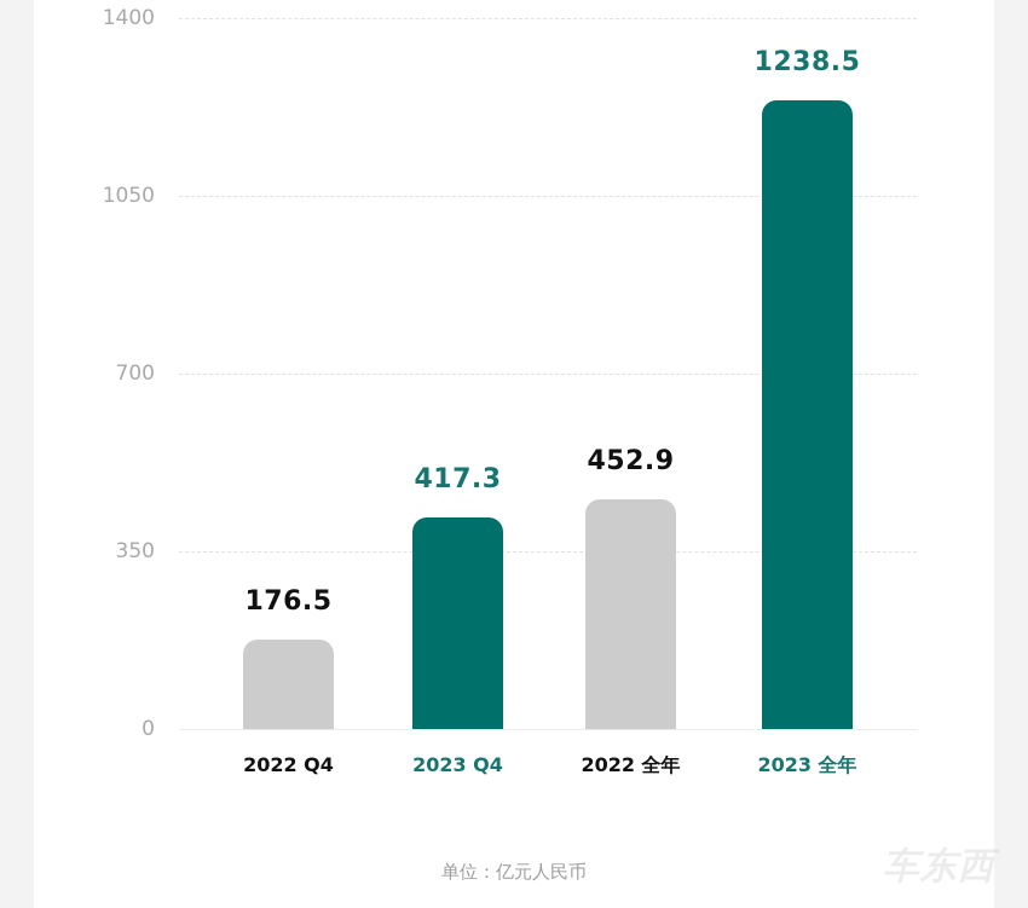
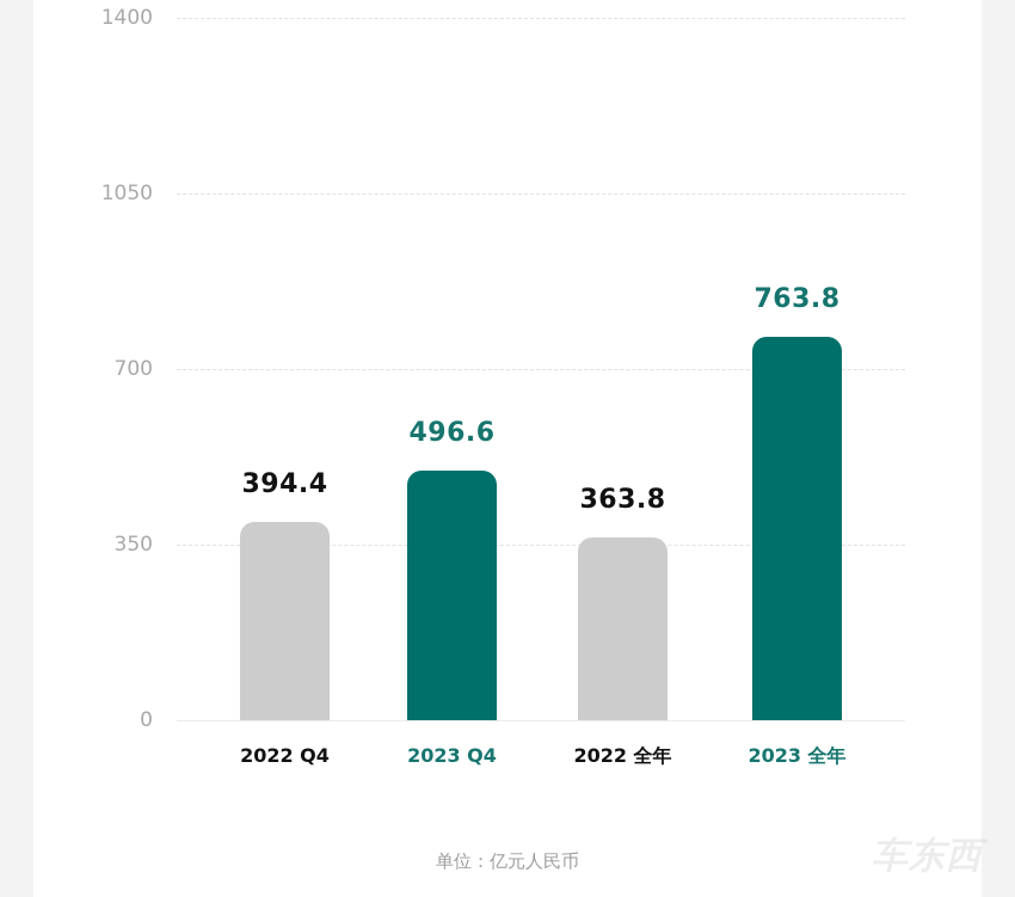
2022 Q4: 176.5 -> 394.4
2023 Q4: 417.3 -> 496.6
2022 全年: 452.9 -> 363.8
2023 全年: 1238.5 -> 763.8
